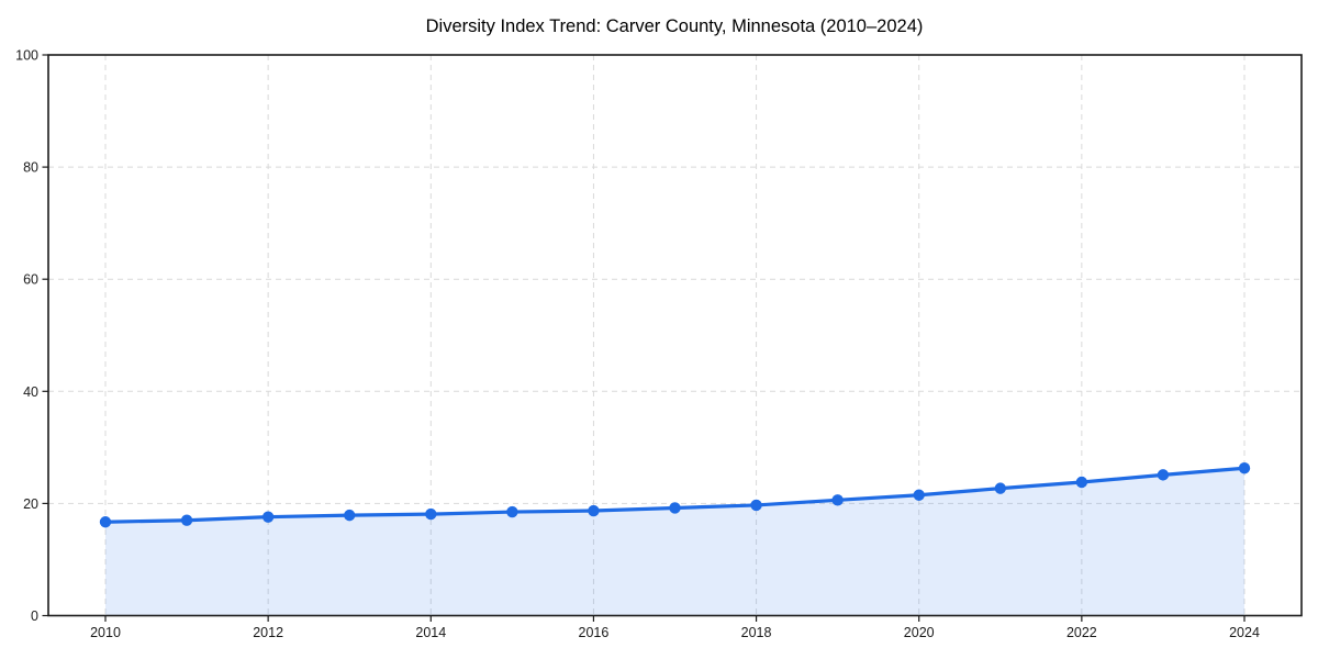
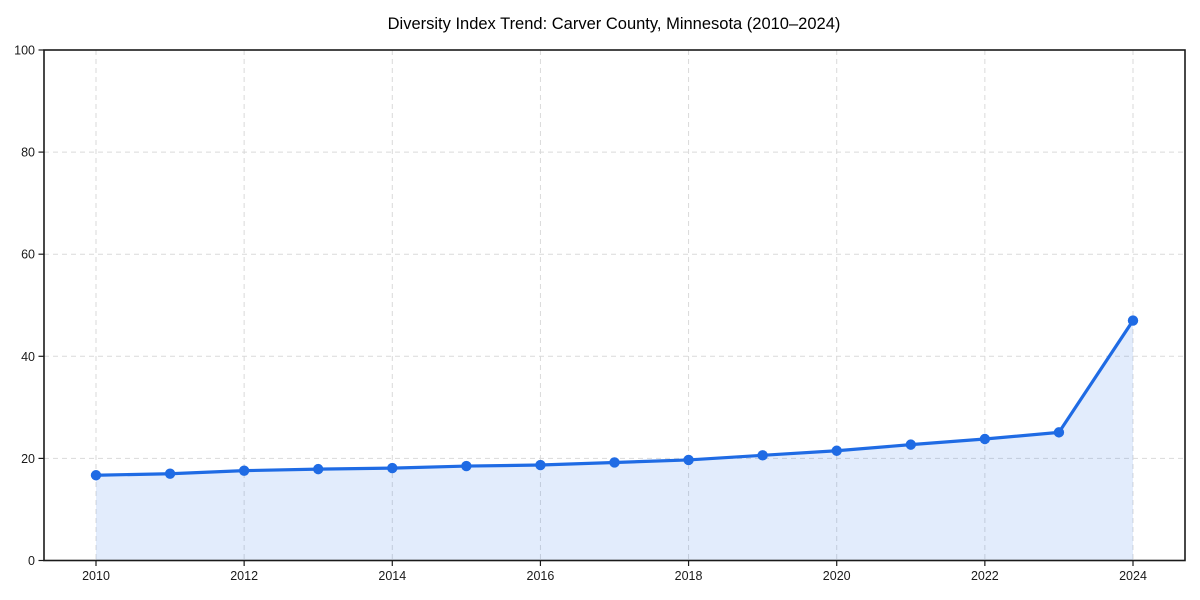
2024: 26 -> 47
